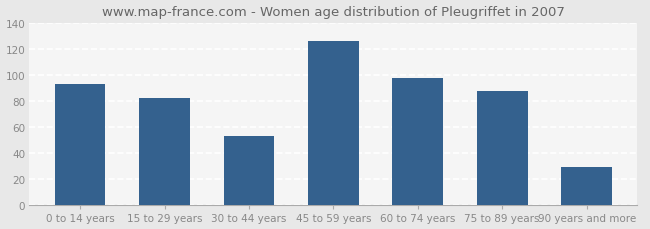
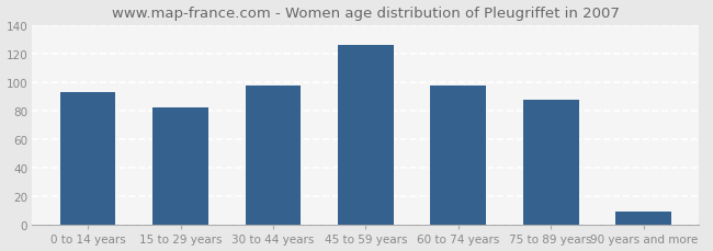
30 to 44 years: 53 -> 98
90 years and more: 29 -> 9
